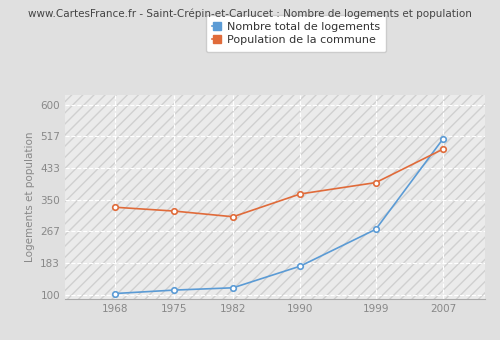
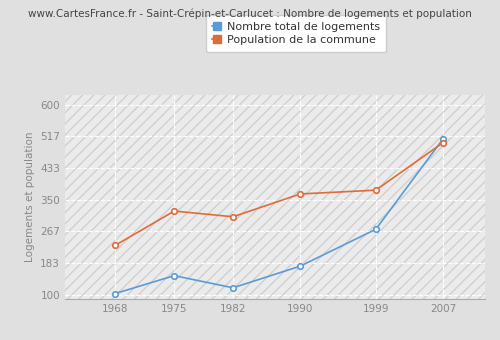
Population de la commune/1968: 330 -> 230
Nombre total de logements/1975: 112 -> 150
Population de la commune/1999: 395 -> 375
Population de la commune/2007: 483 -> 500
